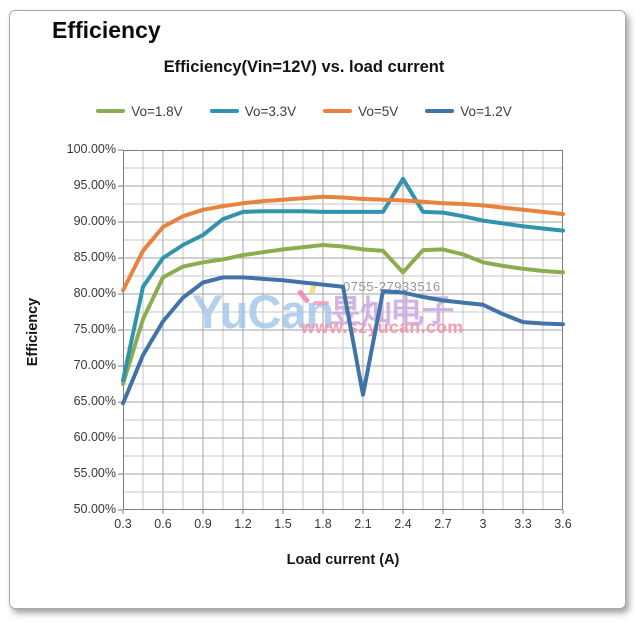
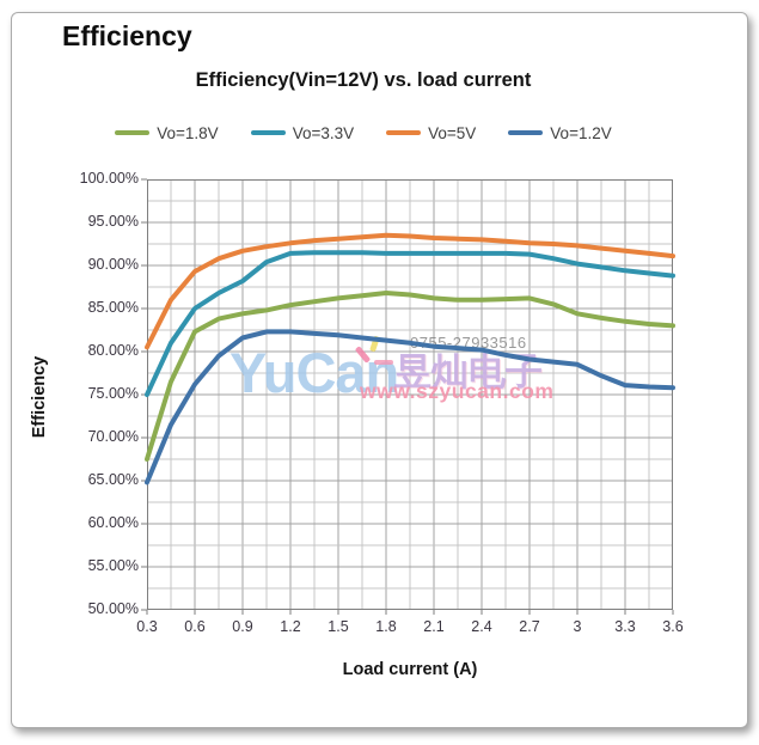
Vo=3.3V/0.3: 68% -> 75%
Vo=1.2V/2.1: 66% -> 81%
Vo=1.8V/2.4: 83% -> 86%
Vo=3.3V/2.4: 96% -> 91%
